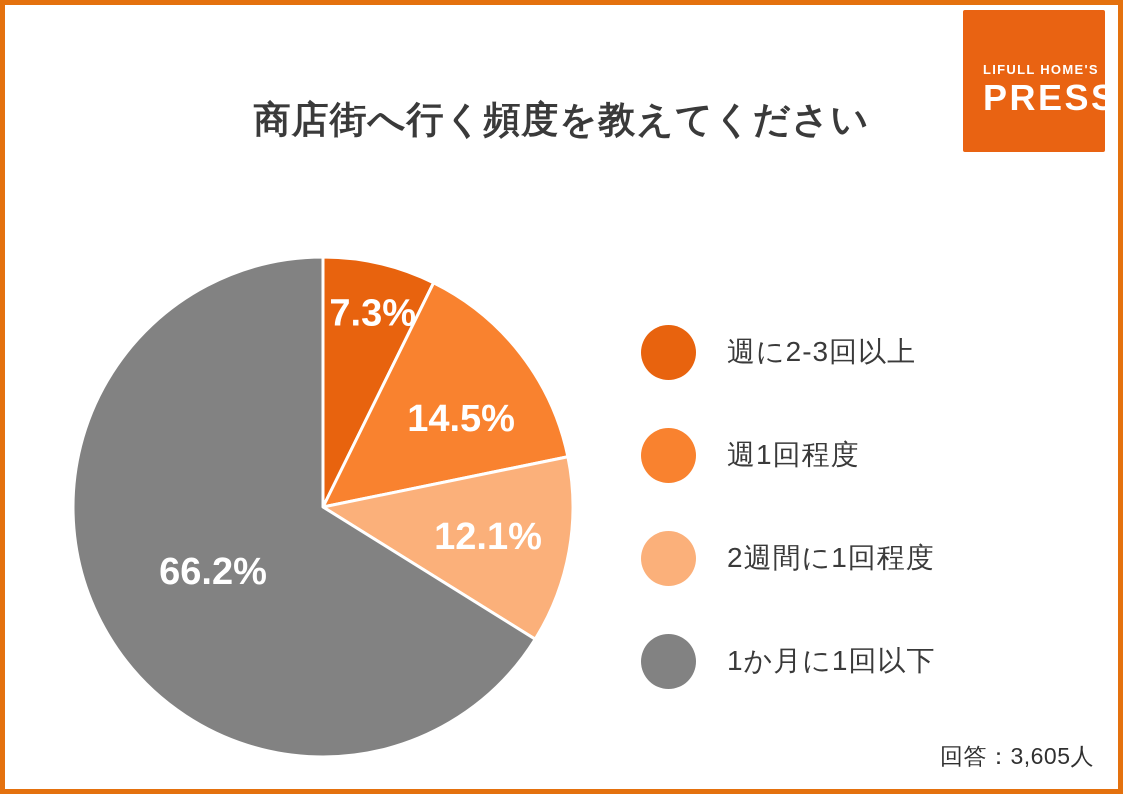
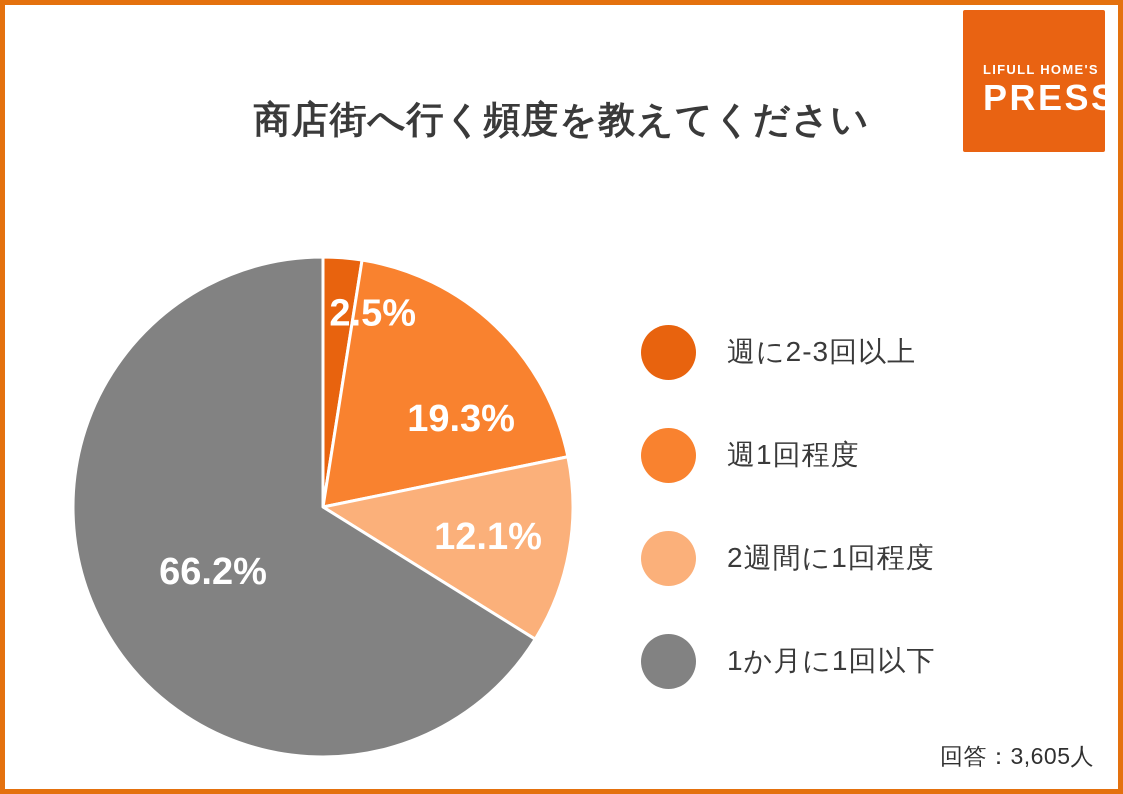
週に2-3回以上: 7.3% -> 2.5%
週1回程度: 14.5% -> 19.3%
